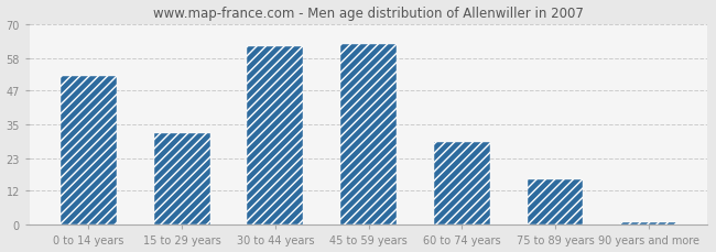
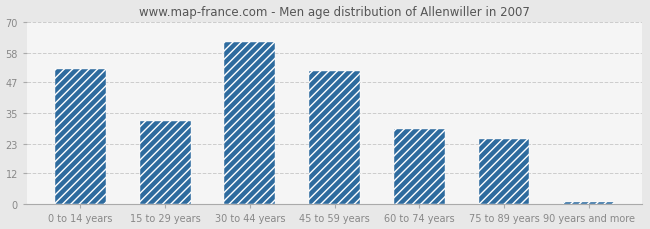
45 to 59 years: 63 -> 51
75 to 89 years: 16 -> 25
